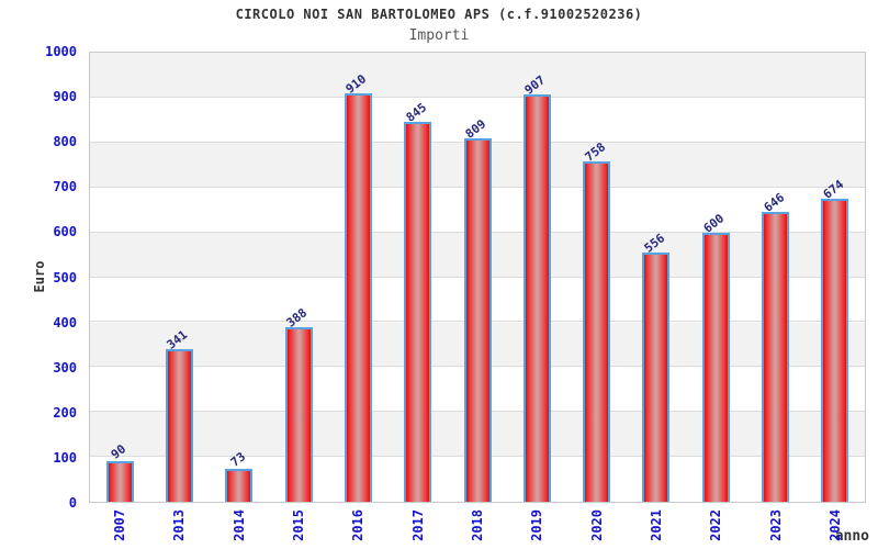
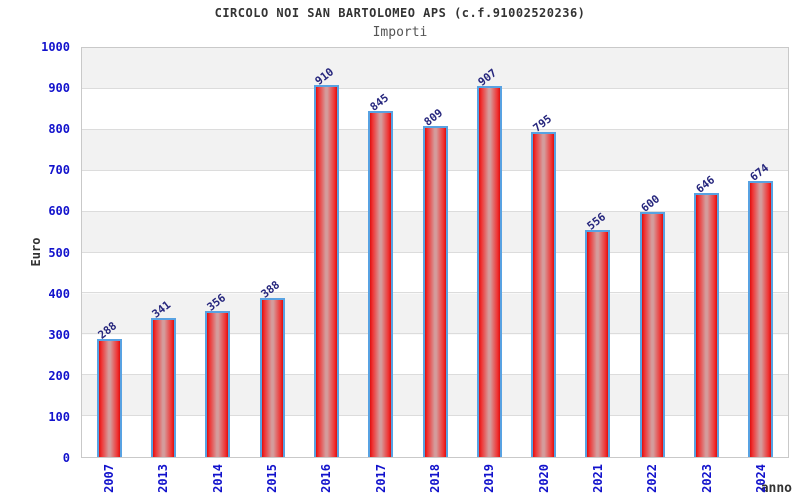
2007: 90 -> 288
2014: 73 -> 356
2020: 758 -> 795
